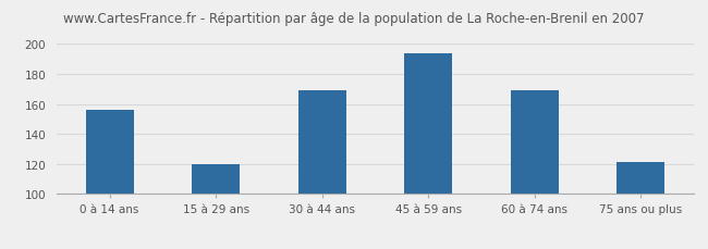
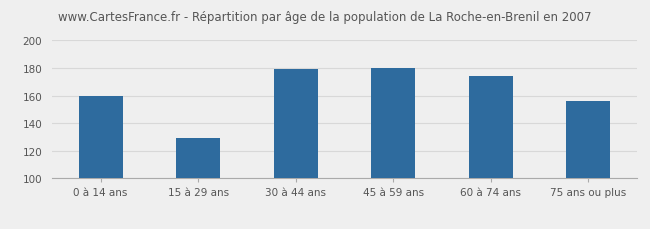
0 à 14 ans: 156 -> 160
15 à 29 ans: 120 -> 129
30 à 44 ans: 169 -> 179
45 à 59 ans: 194 -> 180
60 à 74 ans: 169 -> 174
75 ans ou plus: 121 -> 156
